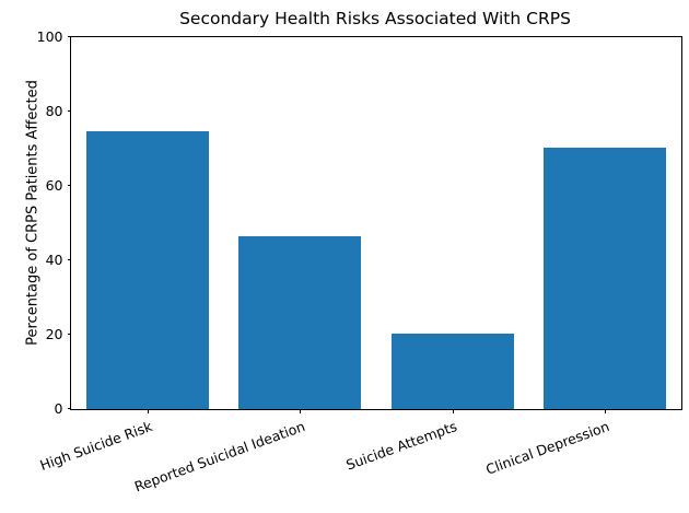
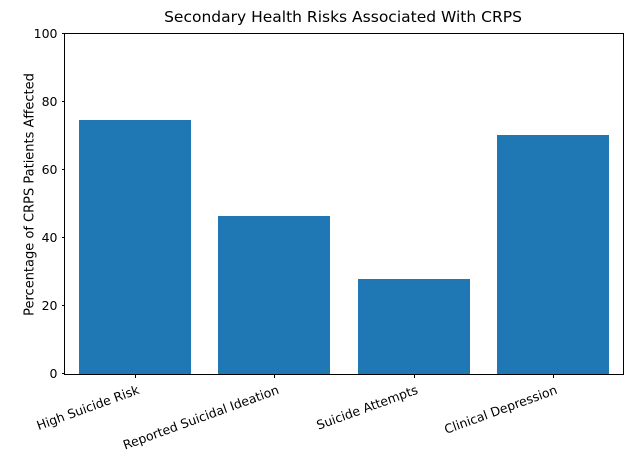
Suicide Attempts: 20 -> 28
